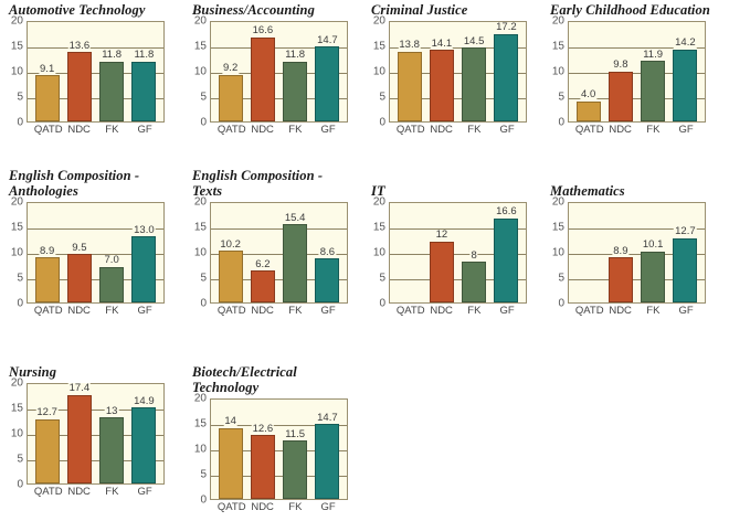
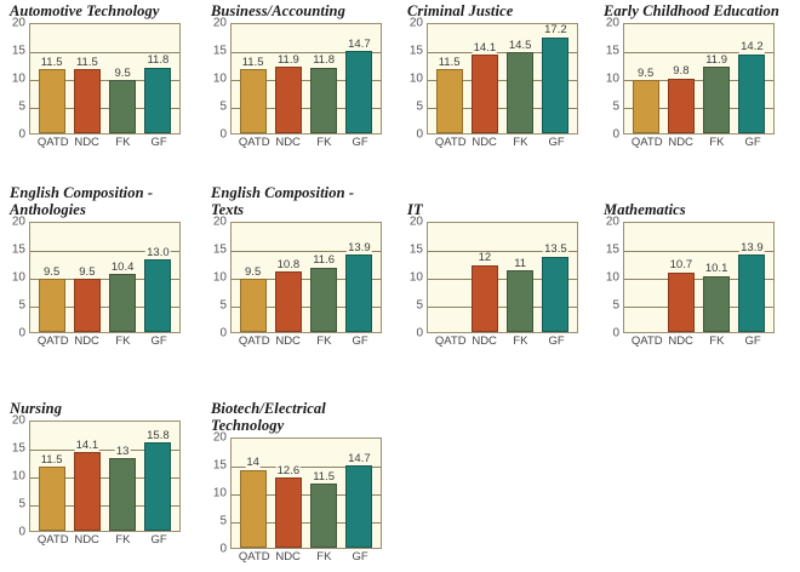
Automotive Technology/QATD: 9.1 -> 11.5
Automotive Technology/NDC: 13.6 -> 11.5
Automotive Technology/FK: 11.8 -> 9.5
Business/Accounting/QATD: 9.2 -> 11.5
Business/Accounting/NDC: 16.6 -> 11.9
Criminal Justice/QATD: 13.8 -> 11.5
Early Childhood Education/QATD: 4.0 -> 9.5
English Composition - Anthologies/QATD: 8.9 -> 9.5
English Composition - Anthologies/FK: 7.0 -> 10.4
English Composition - Texts/QATD: 10.2 -> 9.5
English Composition - Texts/NDC: 6.2 -> 10.8
English Composition - Texts/FK: 15.4 -> 11.6
English Composition - Texts/GF: 8.6 -> 13.9
IT/FK: 8 -> 11
IT/GF: 16.6 -> 13.5
Mathematics/NDC: 8.9 -> 10.7
Mathematics/GF: 12.7 -> 13.9
Nursing/QATD: 12.7 -> 11.5
Nursing/NDC: 17.4 -> 14.1
Nursing/GF: 14.9 -> 15.8
